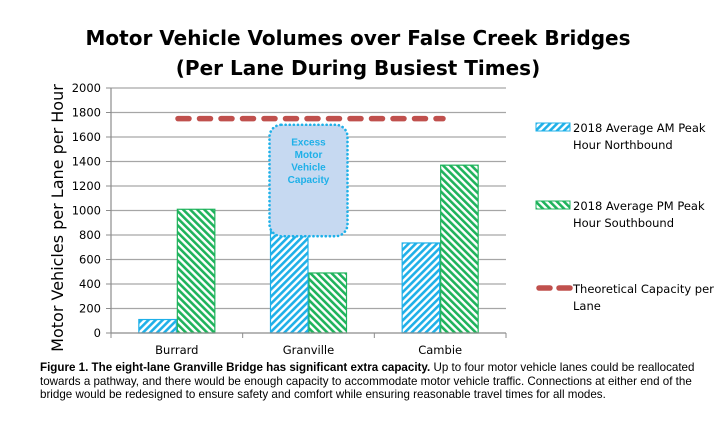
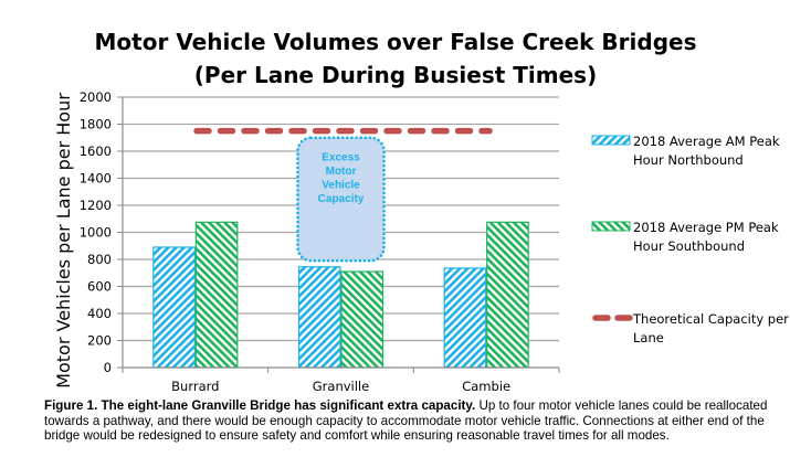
2018 Average AM Peak Hour Northbound/Burrard: 110 -> 890
2018 Average PM Peak Hour Southbound/Burrard: 1010 -> 1080
2018 Average AM Peak Hour Northbound/Granville: 970 -> 740
2018 Average PM Peak Hour Southbound/Granville: 490 -> 710
2018 Average PM Peak Hour Southbound/Cambie: 1370 -> 1080
